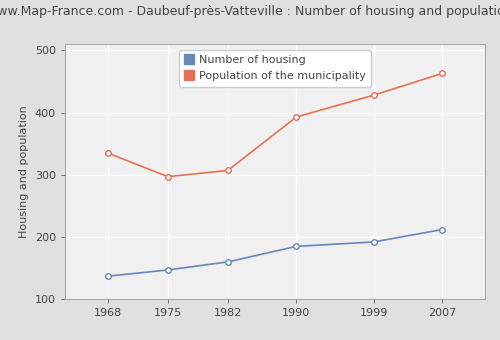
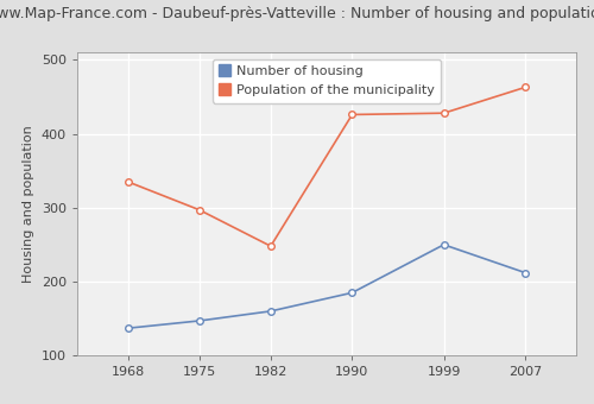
Population of the municipality/1982: 307 -> 248
Population of the municipality/1990: 393 -> 426
Number of housing/1999: 192 -> 250
